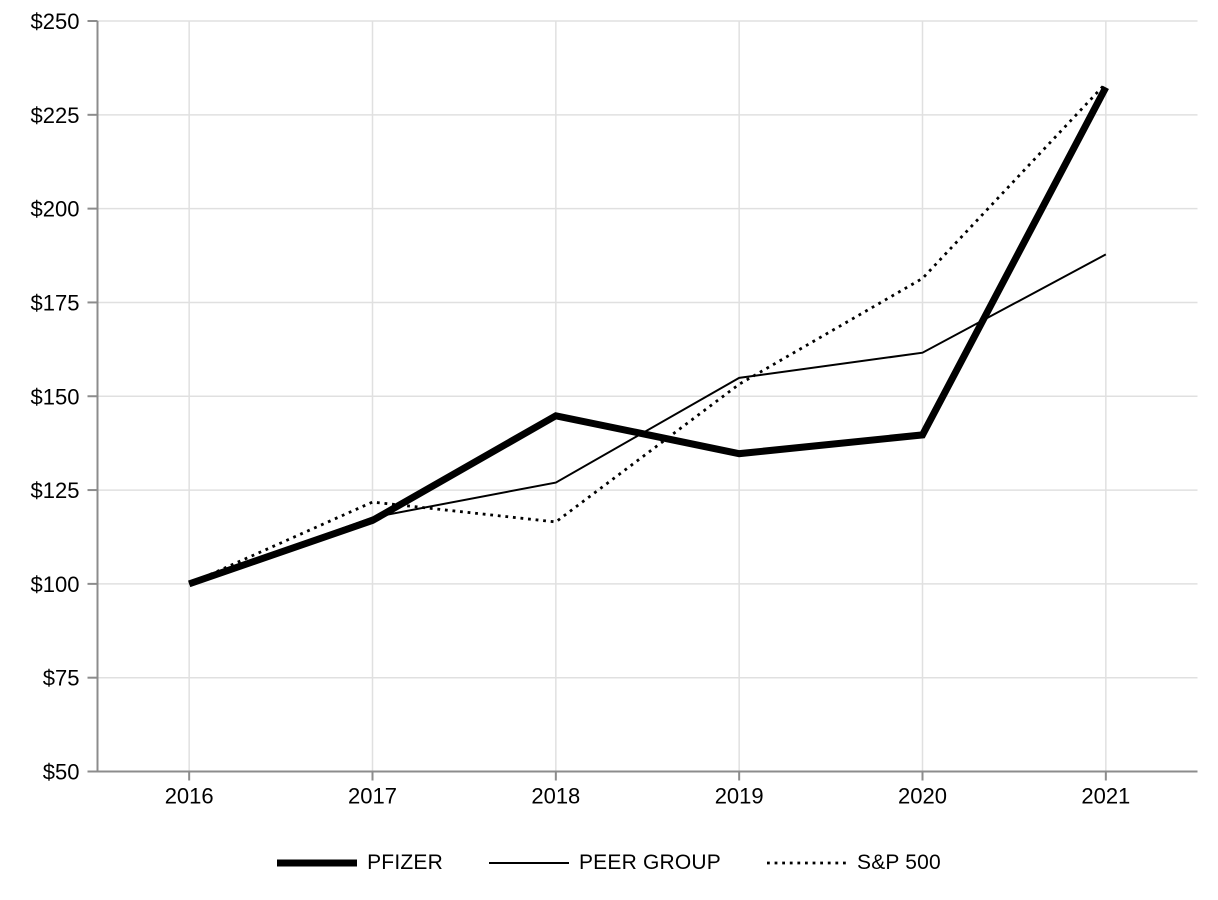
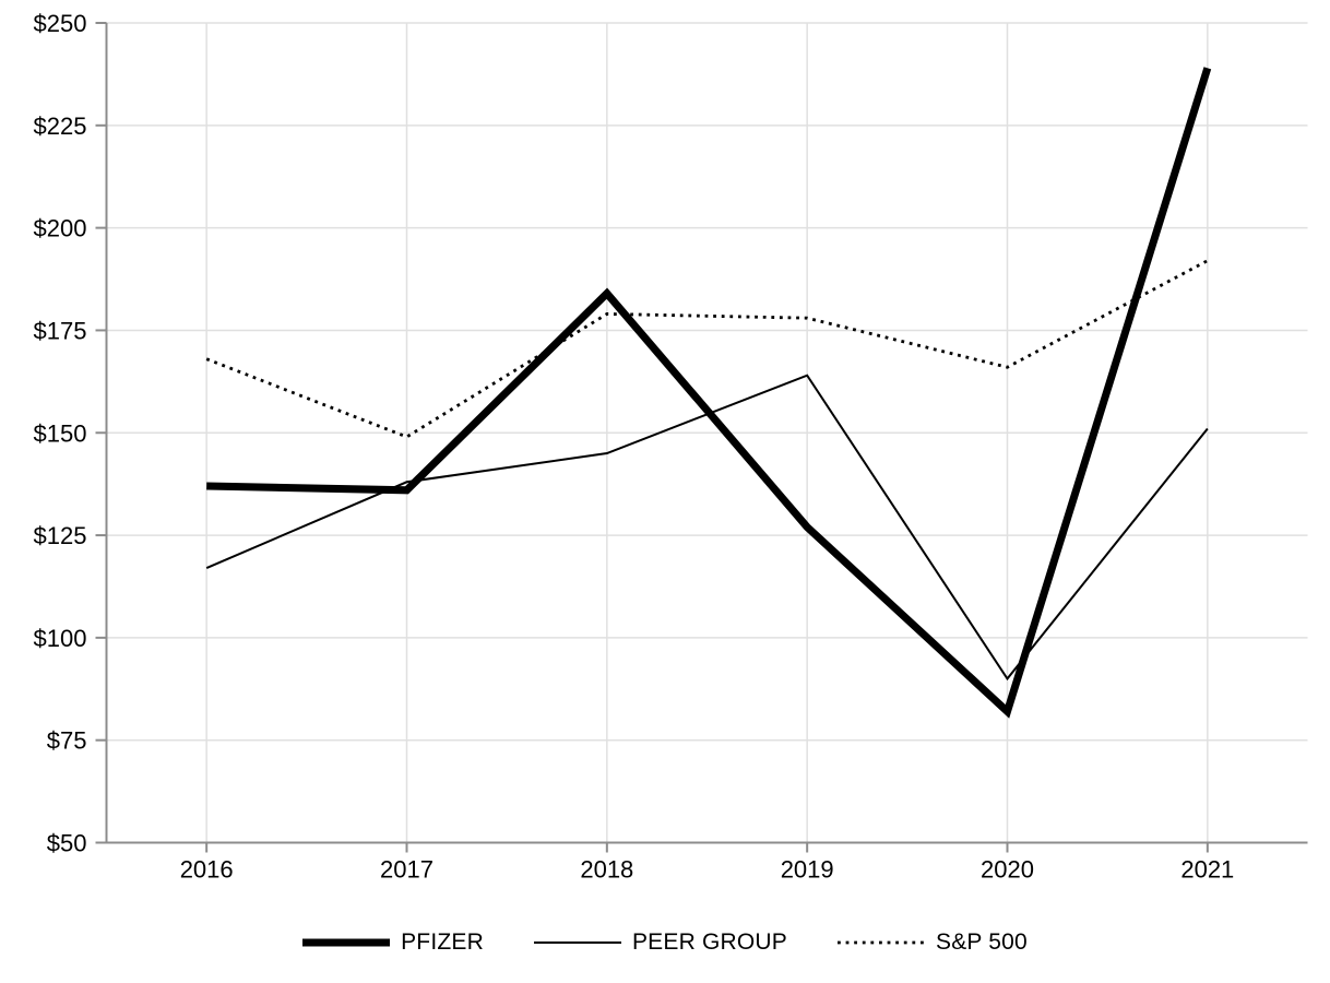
PFIZER/2016: $100 -> $137
PEER GROUP/2016: $100 -> $117
S&P 500/2016: $100 -> $168
PFIZER/2017: $117 -> $136
PEER GROUP/2017: $118 -> $138
S&P 500/2017: $122 -> $149
PFIZER/2018: $145 -> $184
PEER GROUP/2018: $127 -> $145
S&P 500/2018: $116 -> $179
PFIZER/2019: $135 -> $127
PEER GROUP/2019: $155 -> $164
S&P 500/2019: $153 -> $178
PFIZER/2020: $140 -> $82
PEER GROUP/2020: $162 -> $90
S&P 500/2020: $181 -> $166
PFIZER/2021: $232 -> $239
PEER GROUP/2021: $188 -> $151
S&P 500/2021: $233 -> $192
